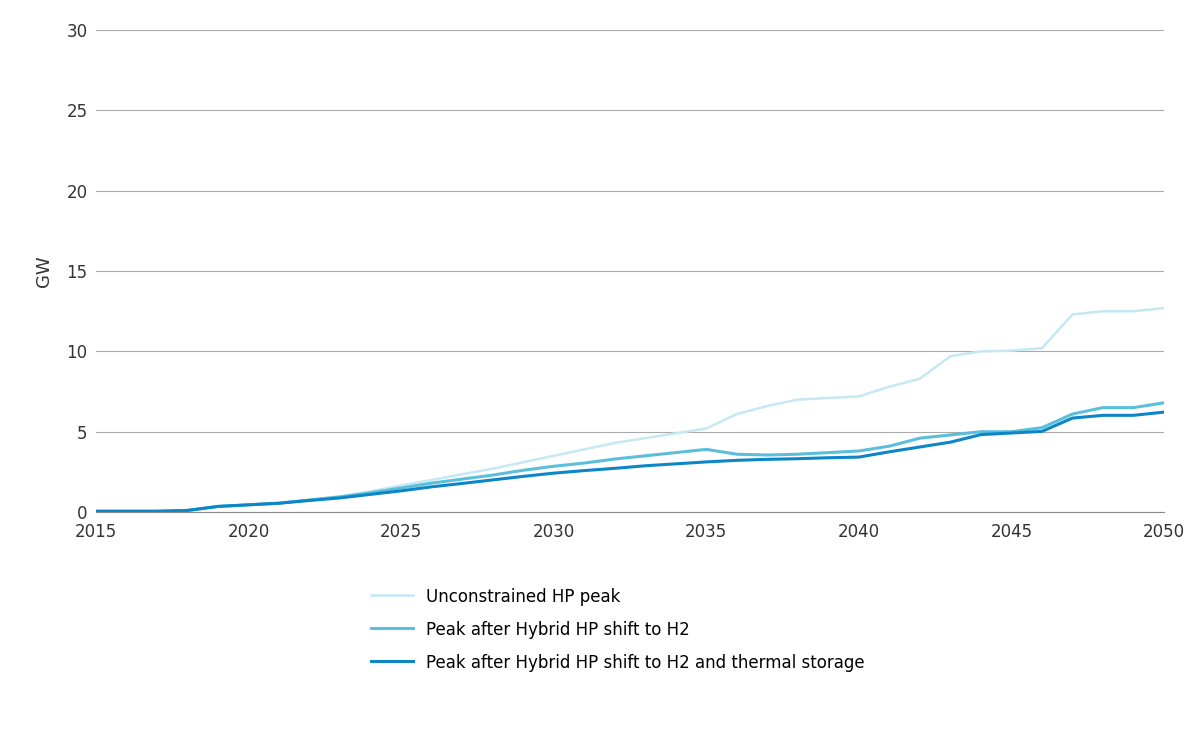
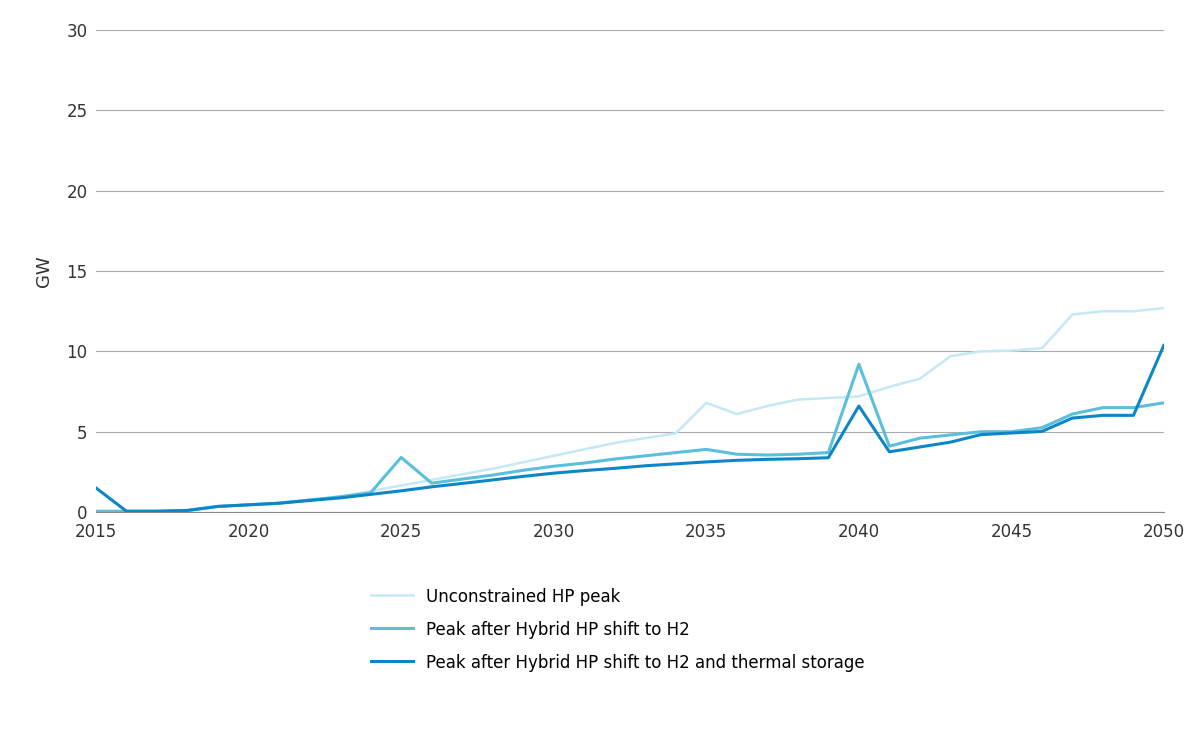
Peak after Hybrid HP shift to H2 and thermal storage/2015: 0.1 -> 1.5
Peak after Hybrid HP shift to H2/2025: 1.5 -> 3.4
Unconstrained HP peak/2035: 5.2 -> 6.8
Peak after Hybrid HP shift to H2/2040: 3.8 -> 9.2
Peak after Hybrid HP shift to H2 and thermal storage/2040: 3.4 -> 6.6
Peak after Hybrid HP shift to H2 and thermal storage/2050: 6.2 -> 10.4
